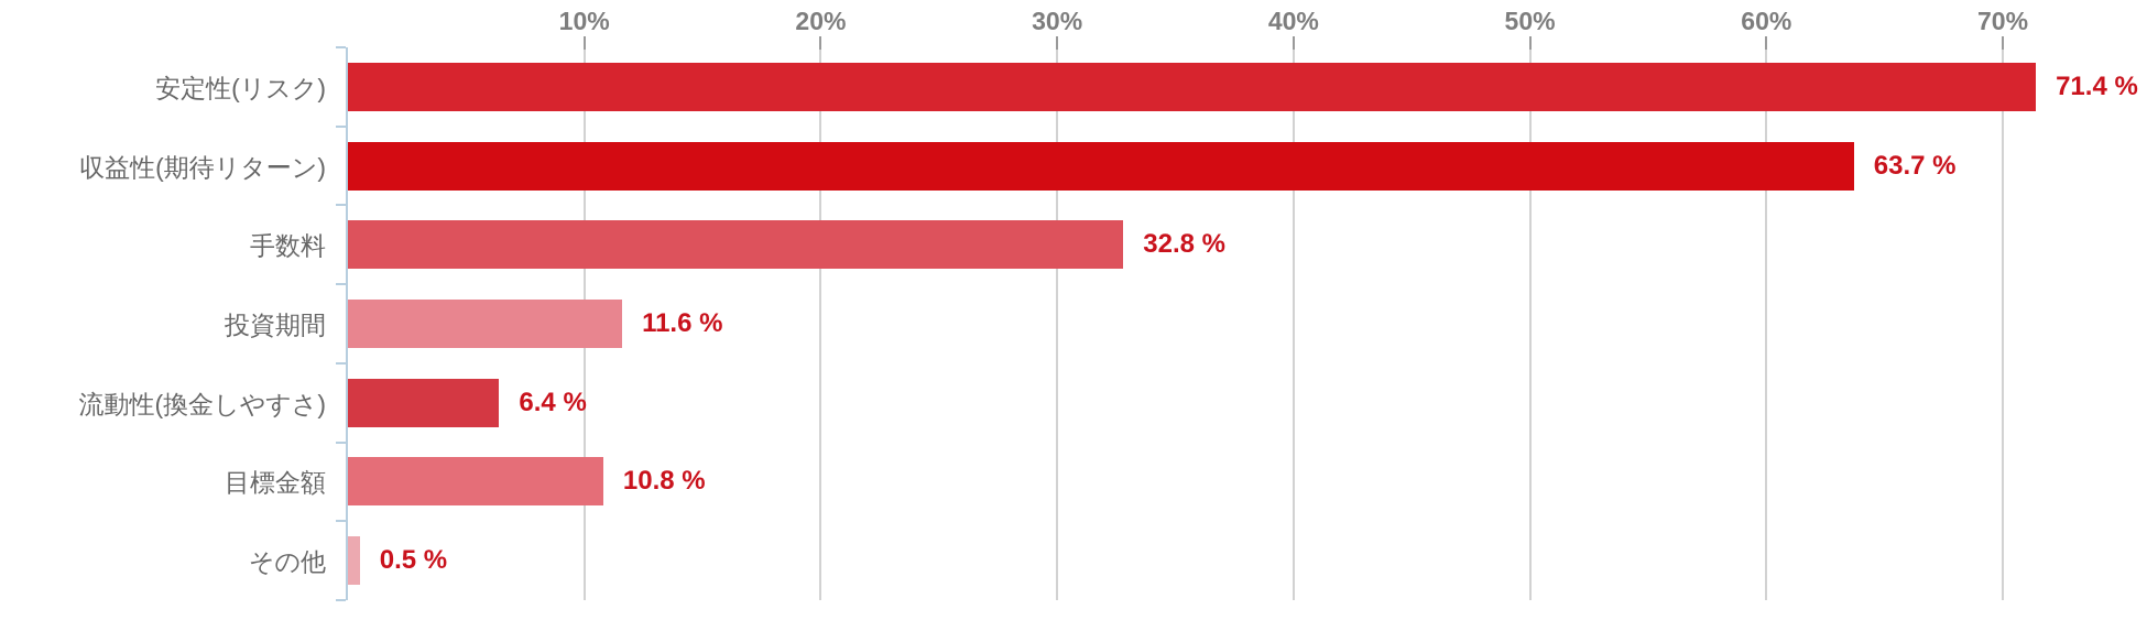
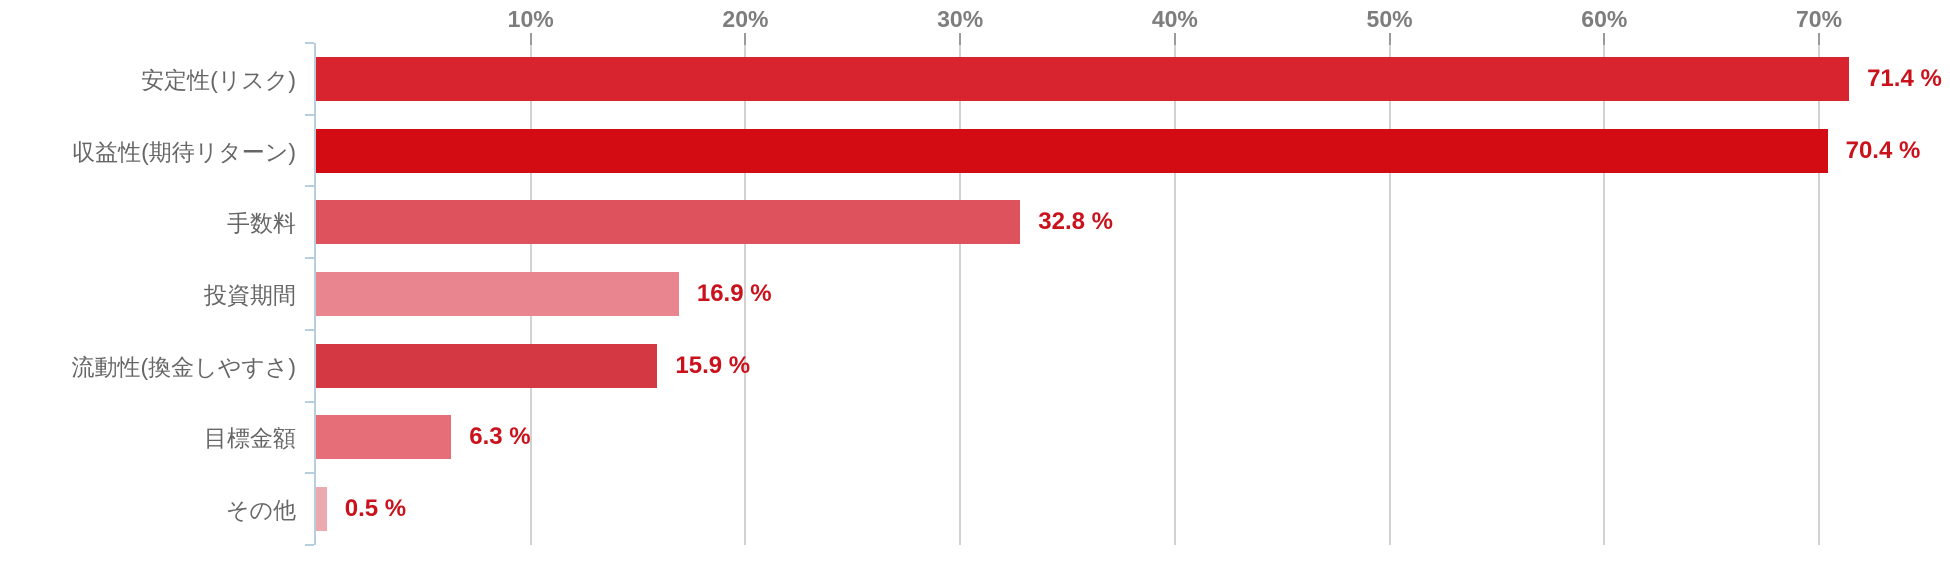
収益性(期待リターン): 63.7 -> 70.4
投資期間: 11.6 -> 16.9
流動性(換金しやすさ): 6.4 -> 15.9
目標金額: 10.8 -> 6.3
